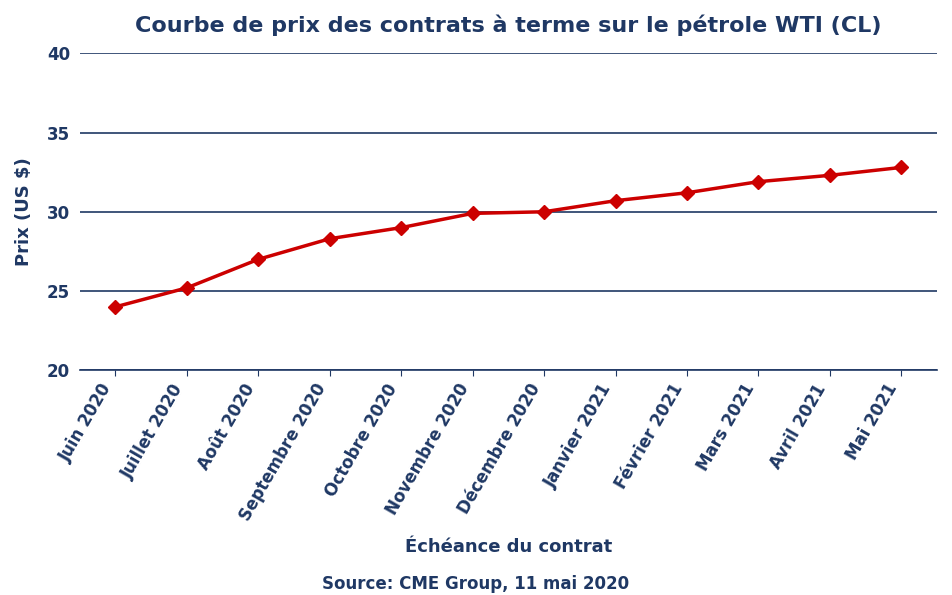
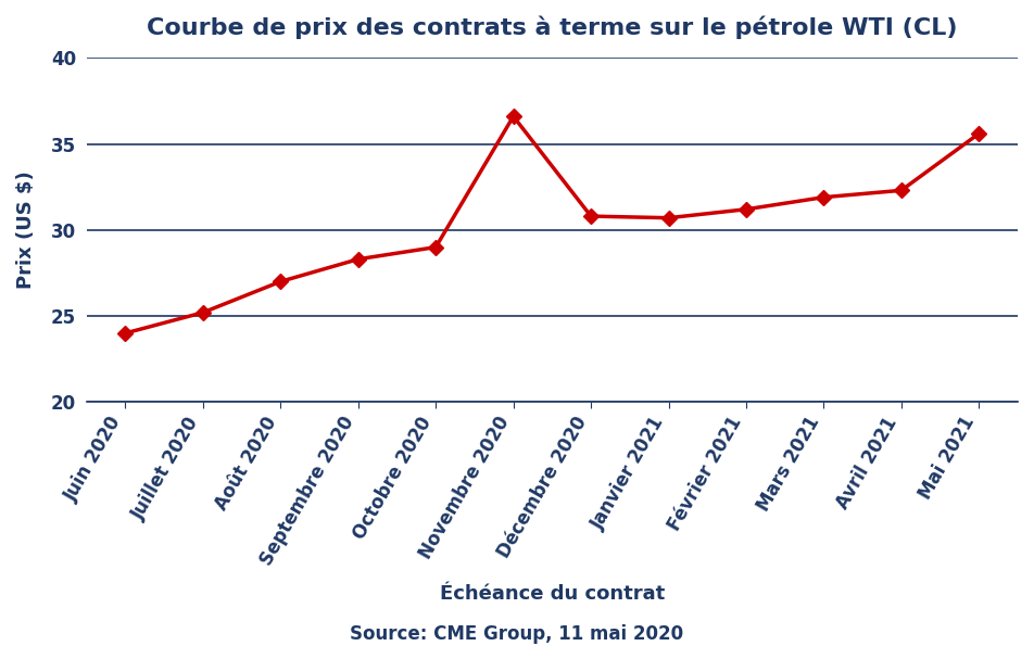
Novembre 2020: 29.9 -> 36.6
Décembre 2020: 30.0 -> 30.8
Mai 2021: 32.8 -> 35.6
